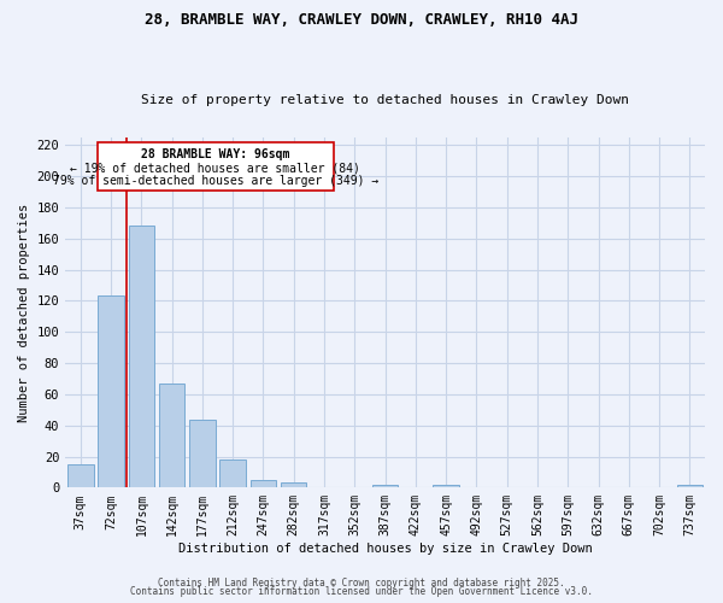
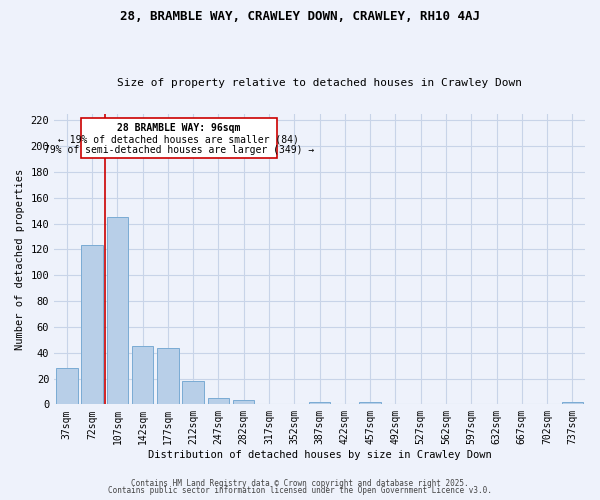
37sqm: 15 -> 28
107sqm: 168 -> 145
142sqm: 67 -> 45
